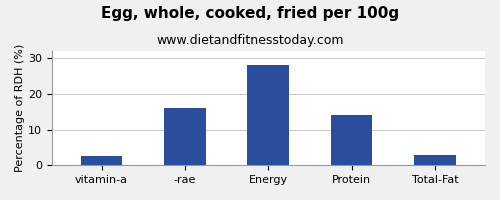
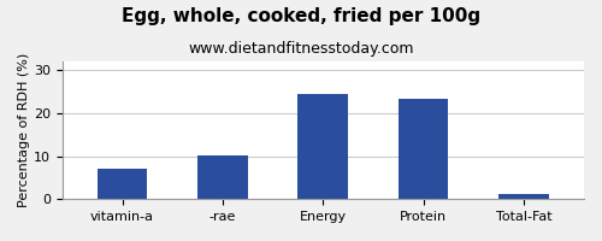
vitamin-a: 2.5 -> 7.2
-rae: 16.0 -> 10.2
Energy: 28.0 -> 24.3
Protein: 14.0 -> 23.2
Total-Fat: 3.0 -> 1.1
